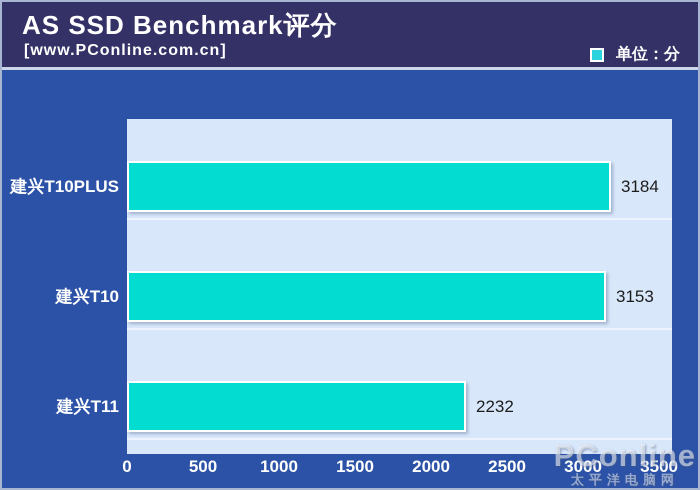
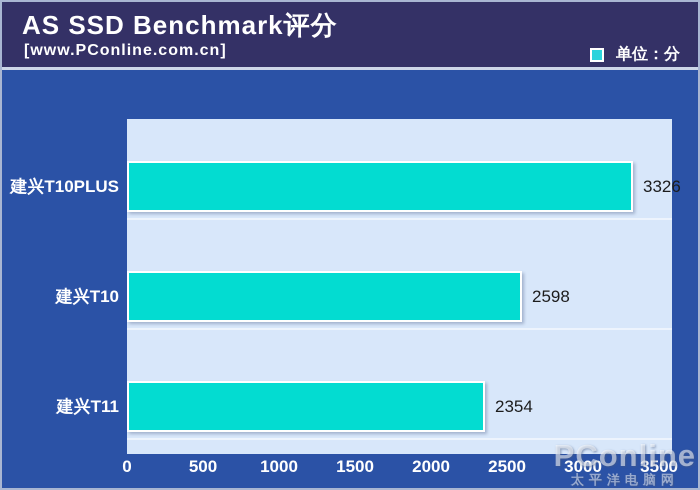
建兴T10PLUS: 3184 -> 3326
建兴T10: 3153 -> 2598
建兴T11: 2232 -> 2354
